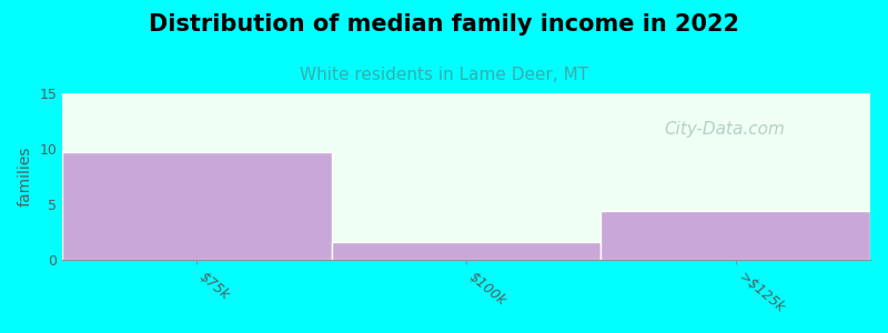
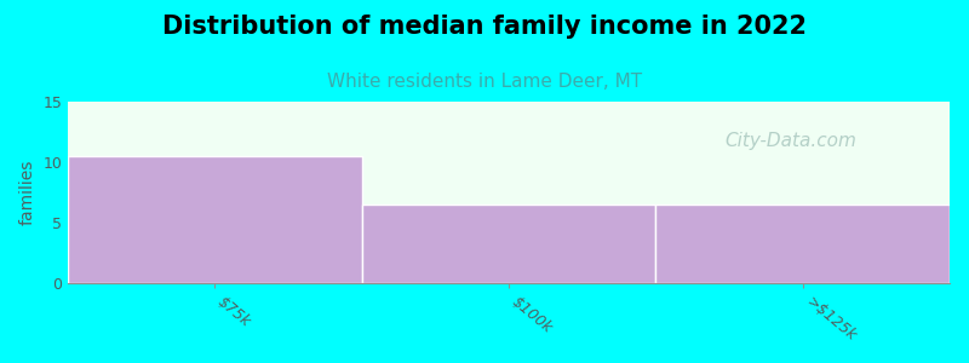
$75k: 9.7 -> 10.5
$100k: 1.6 -> 6.5
>$125k: 4.4 -> 6.5
